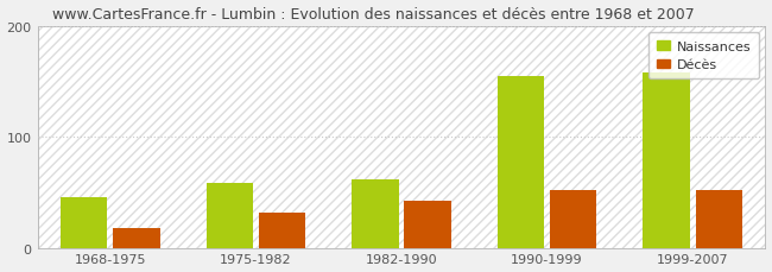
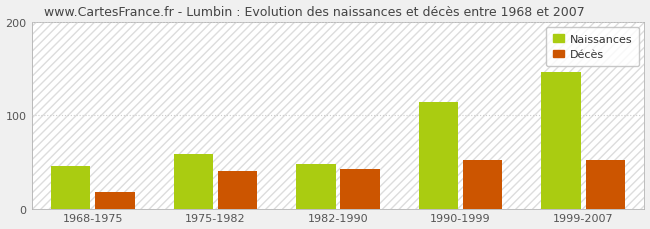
Décès/1975-1982: 32 -> 40
Naissances/1982-1990: 62 -> 48
Naissances/1990-1999: 155 -> 114
Naissances/1999-2007: 158 -> 146
